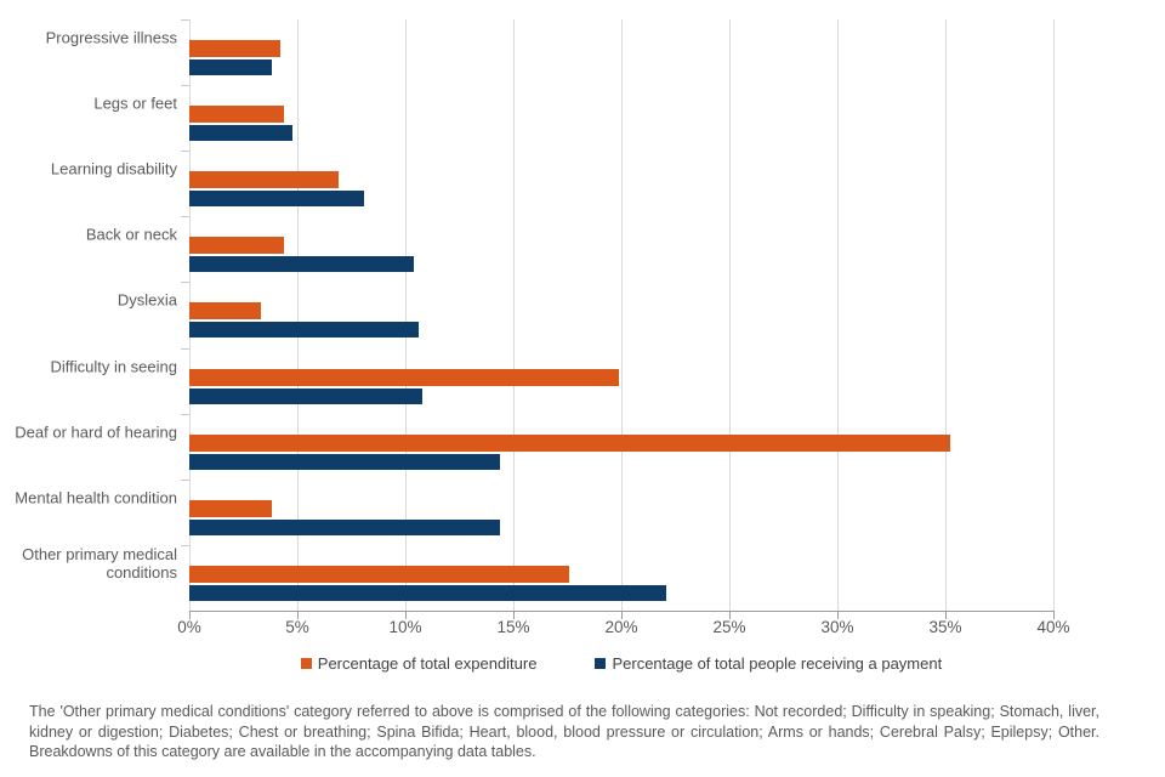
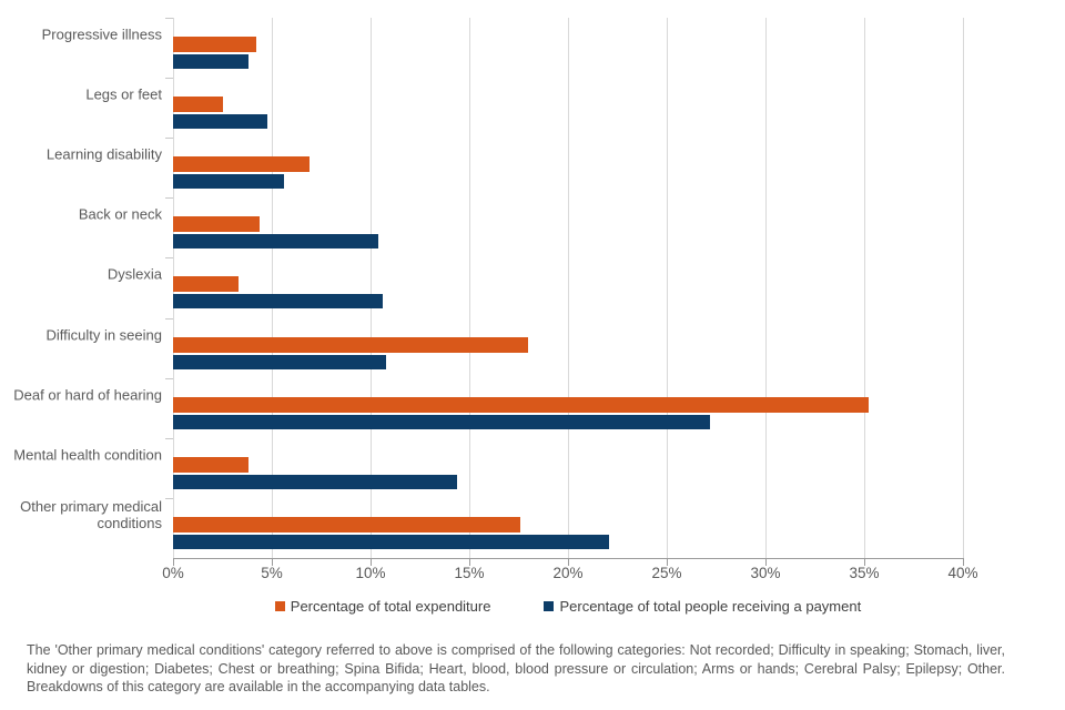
Percentage of total expenditure/Legs or feet: 4.4% -> 2.5%
Percentage of total people receiving a payment/Learning disability: 8.1% -> 5.6%
Percentage of total expenditure/Difficulty in seeing: 19.9% -> 18.0%
Percentage of total people receiving a payment/Deaf or hard of hearing: 14.4% -> 27.2%
